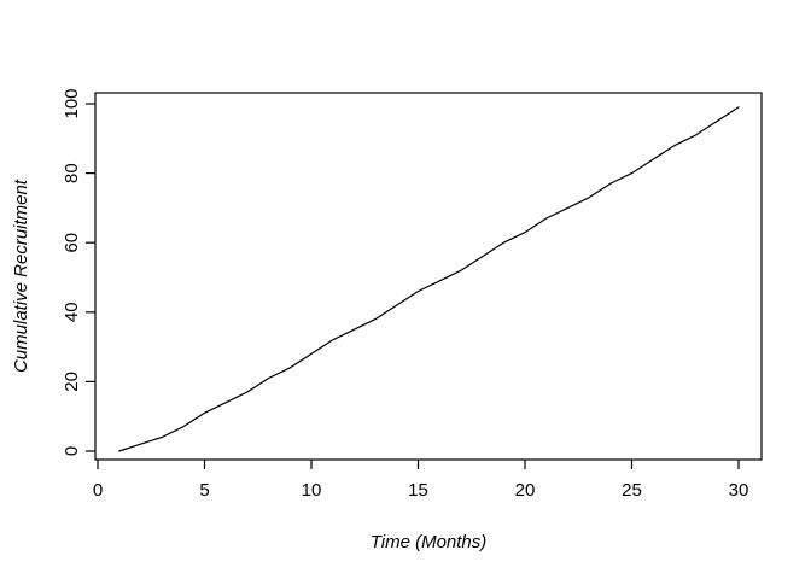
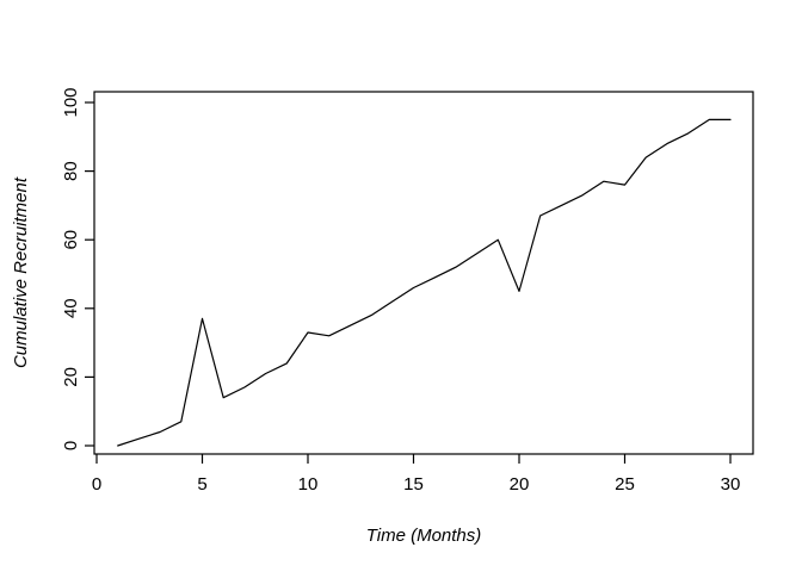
5: 11 -> 37
10: 28 -> 33
20: 63 -> 45
25: 80 -> 76
30: 99 -> 95
